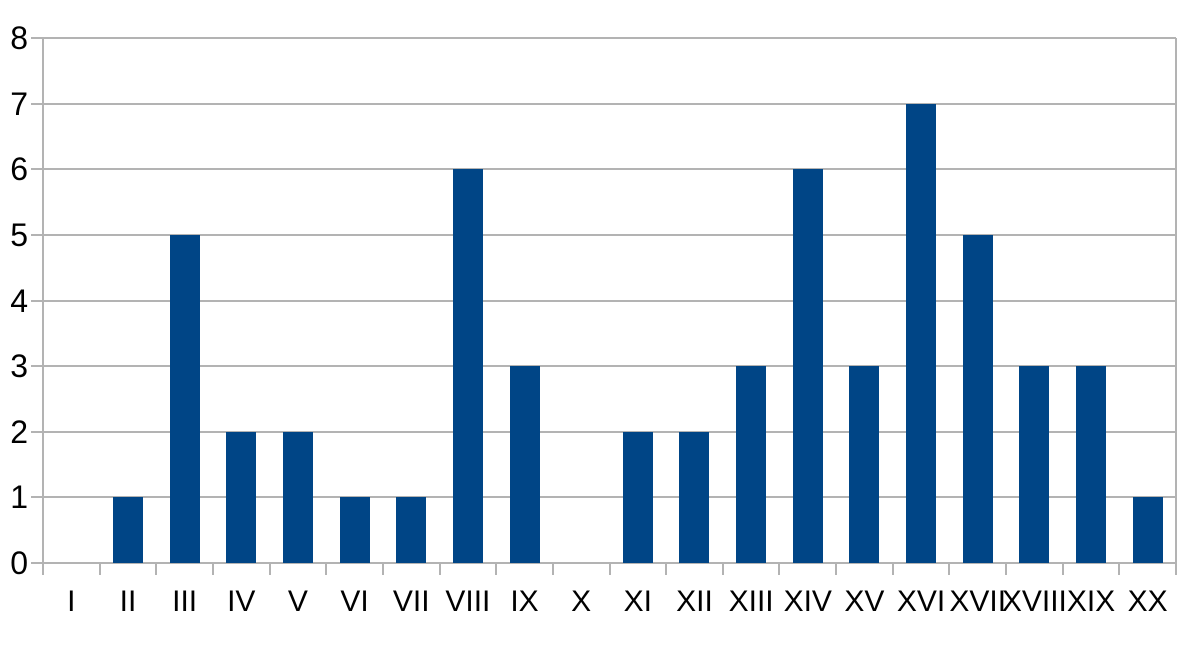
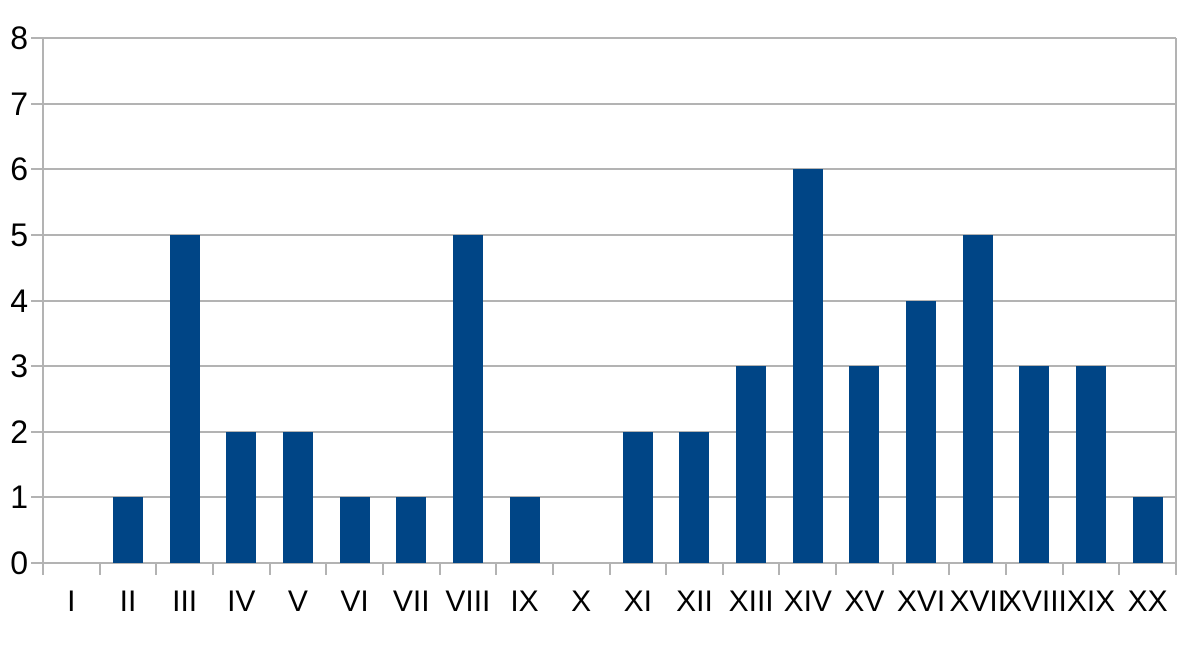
VIII: 6 -> 5
IX: 3 -> 1
XVI: 7 -> 4
